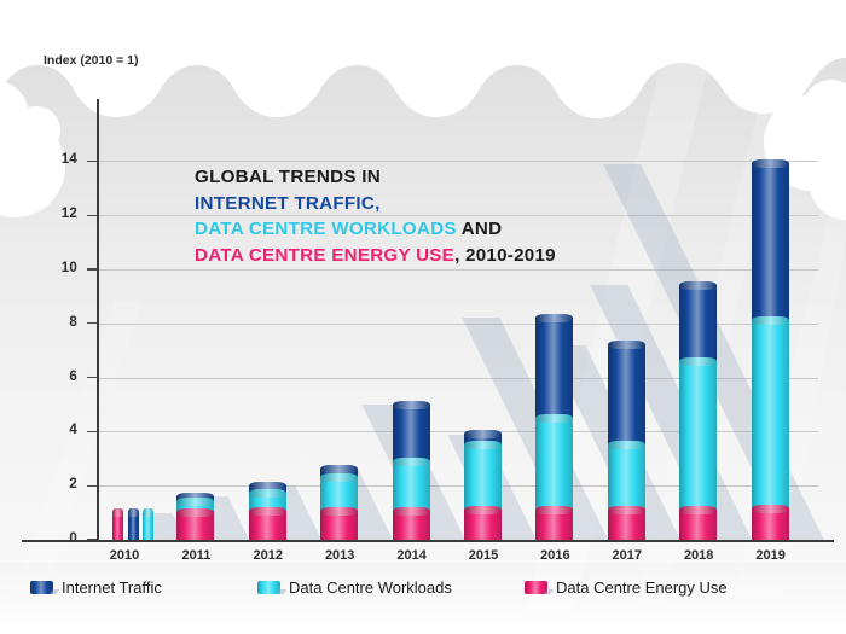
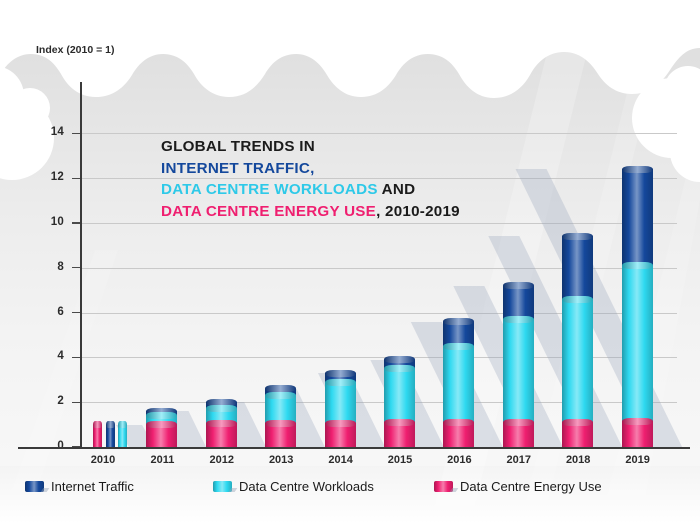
Internet Traffic/2014: 5.0 -> 3.3
Internet Traffic/2016: 8.2 -> 5.6
Data Centre Workloads/2017: 3.5 -> 5.7
Internet Traffic/2019: 13.9 -> 12.4
